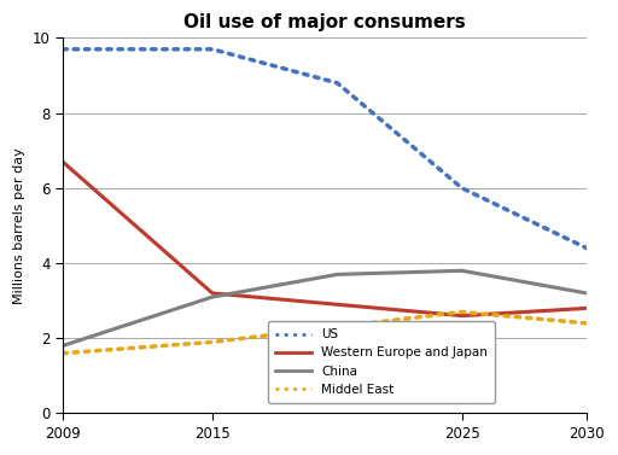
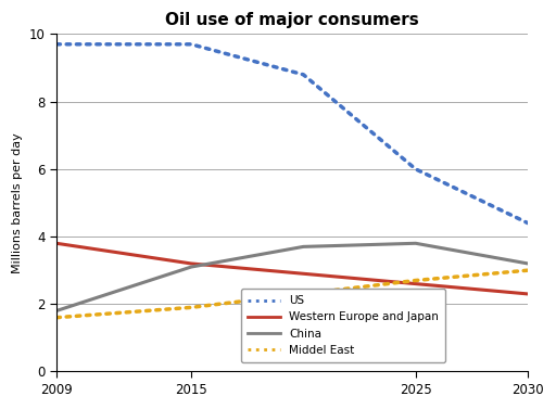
Western Europe and Japan/2009: 6.7 -> 3.8
Western Europe and Japan/2030: 2.8 -> 2.3
Middel East/2030: 2.4 -> 3.0
